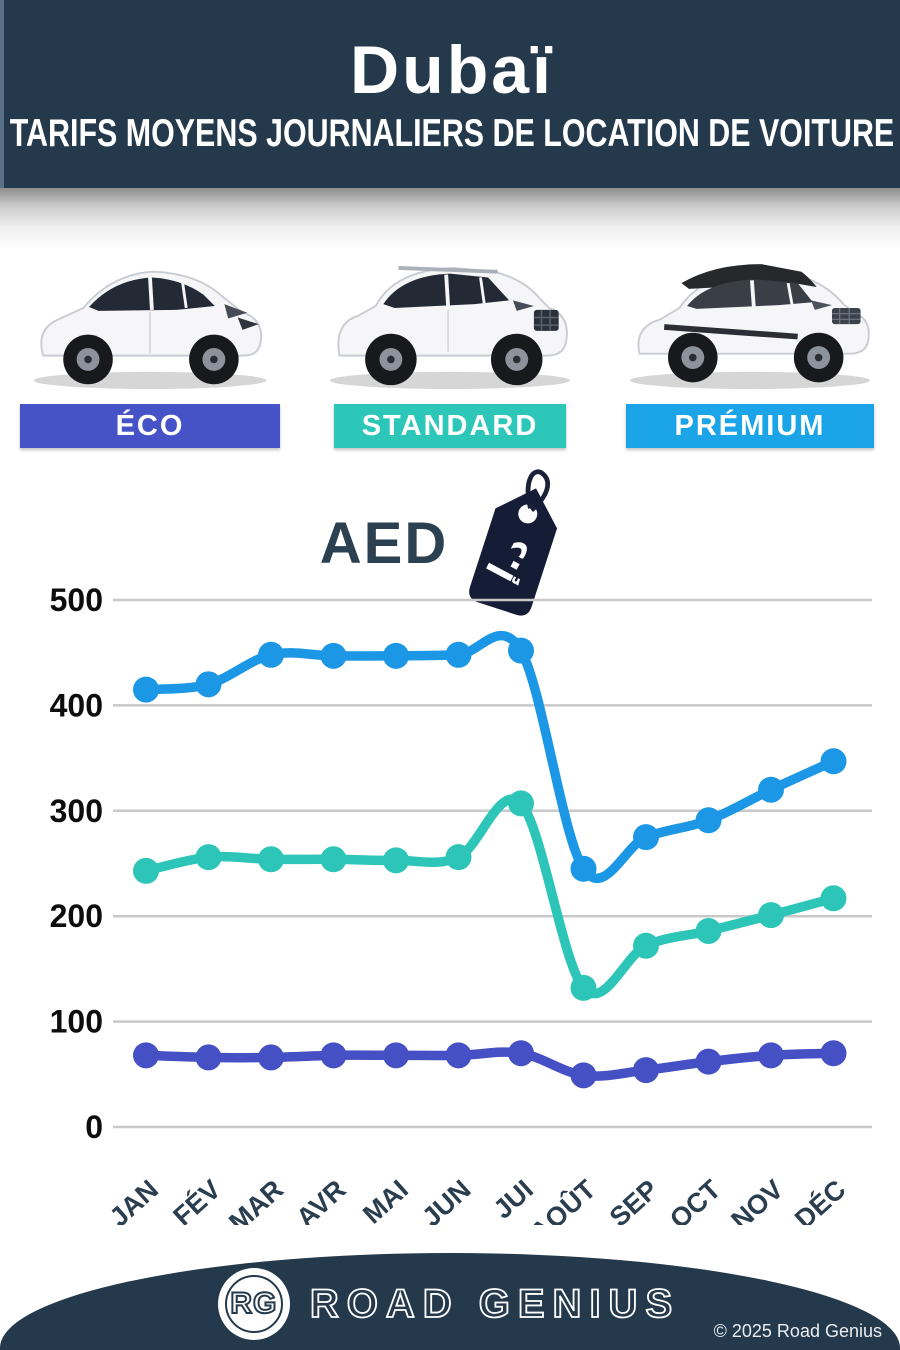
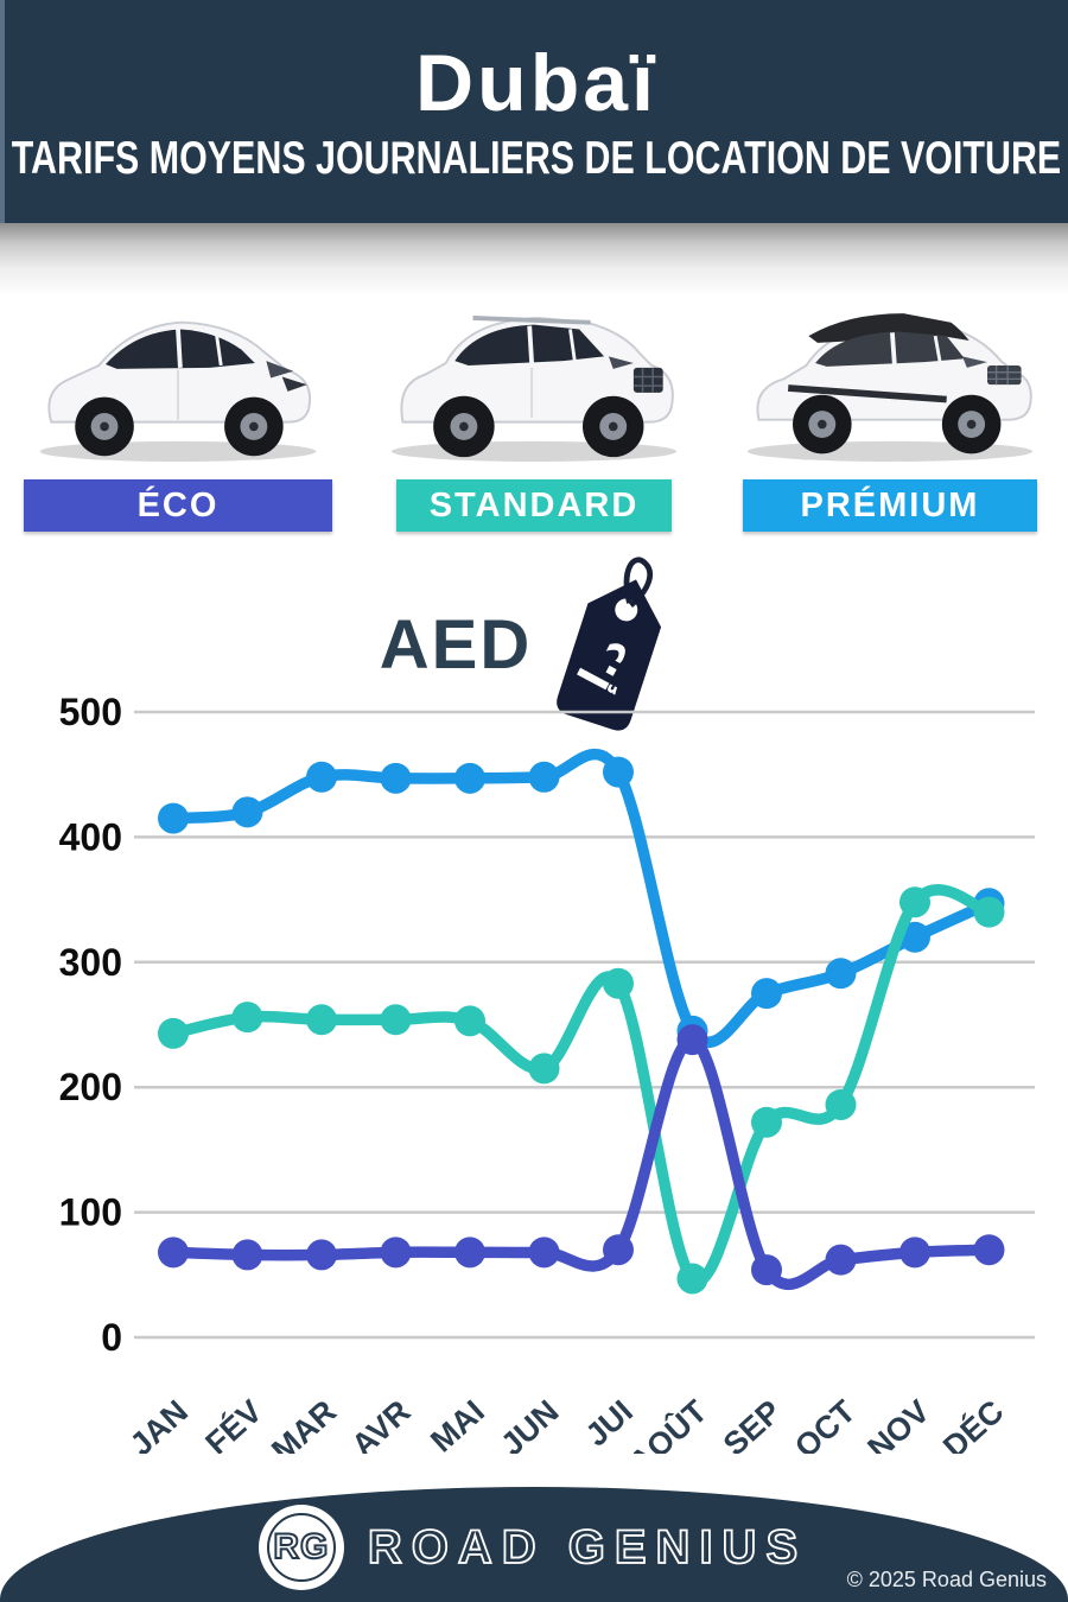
STANDARD/JUN: 256 -> 215
STANDARD/JUI: 307 -> 283
STANDARD/AOÛT: 132 -> 47
ÉCO/AOÛT: 49 -> 238
STANDARD/NOV: 201 -> 348
STANDARD/DÉC: 217 -> 340
